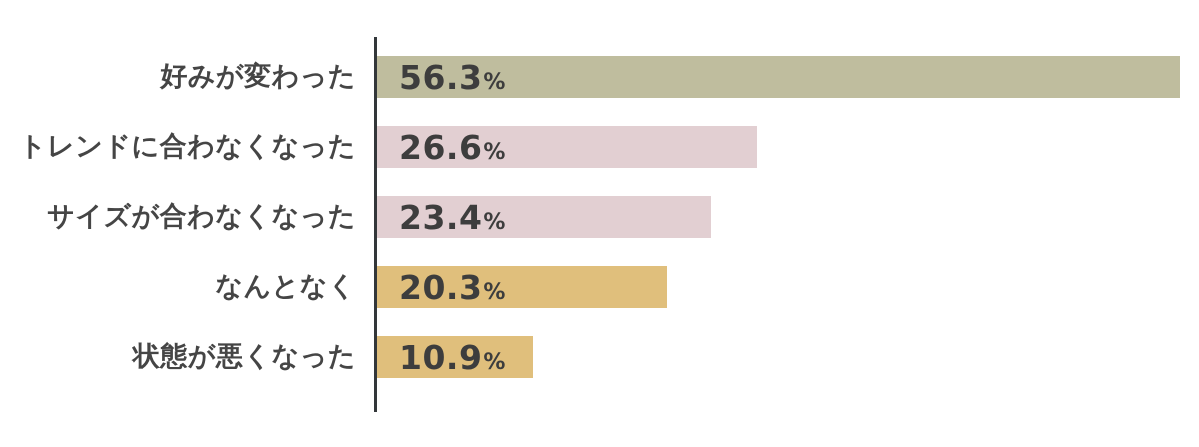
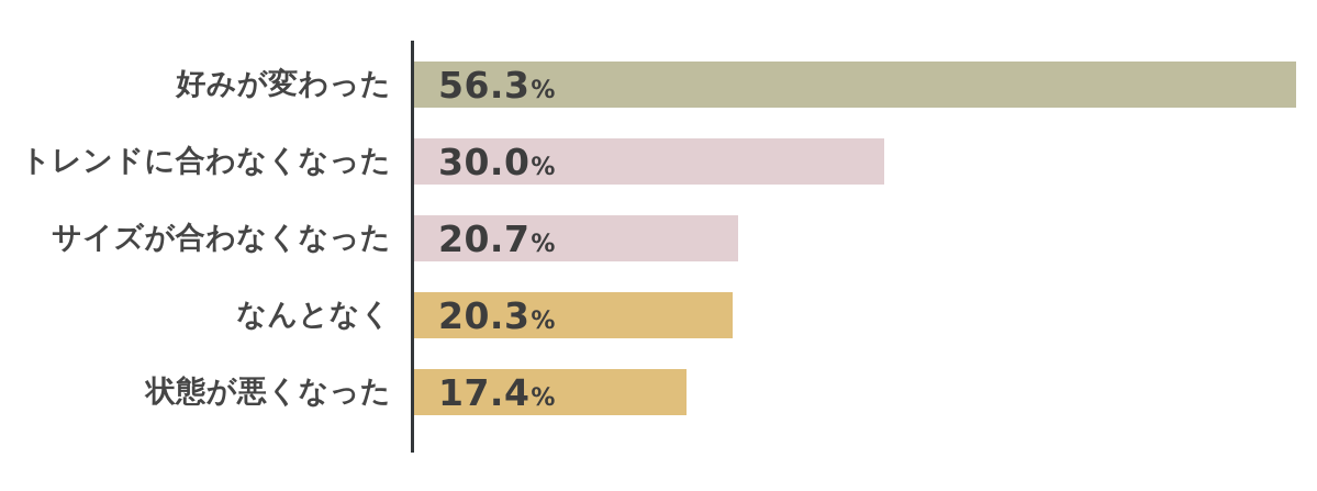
トレンドに合わなくなった: 26.6 -> 30.0
サイズが合わなくなった: 23.4 -> 20.7
状態が悪くなった: 10.9 -> 17.4
